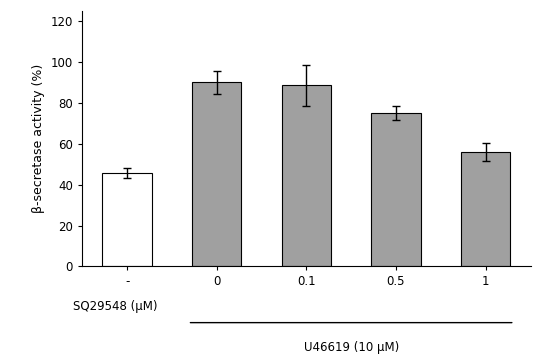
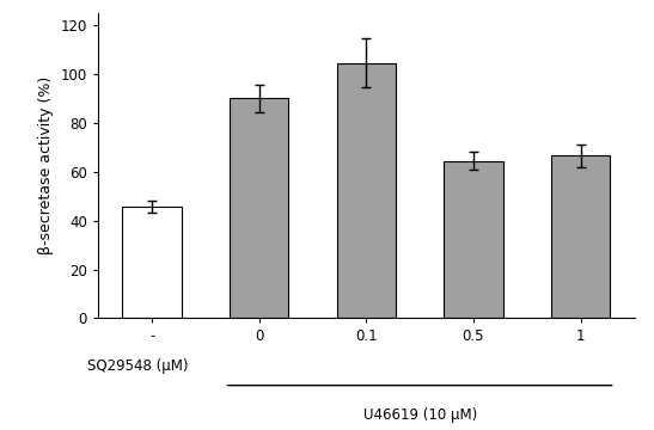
0.1: 88.5 -> 104.5
0.5: 75.0 -> 64.5
1: 56.0 -> 66.5
